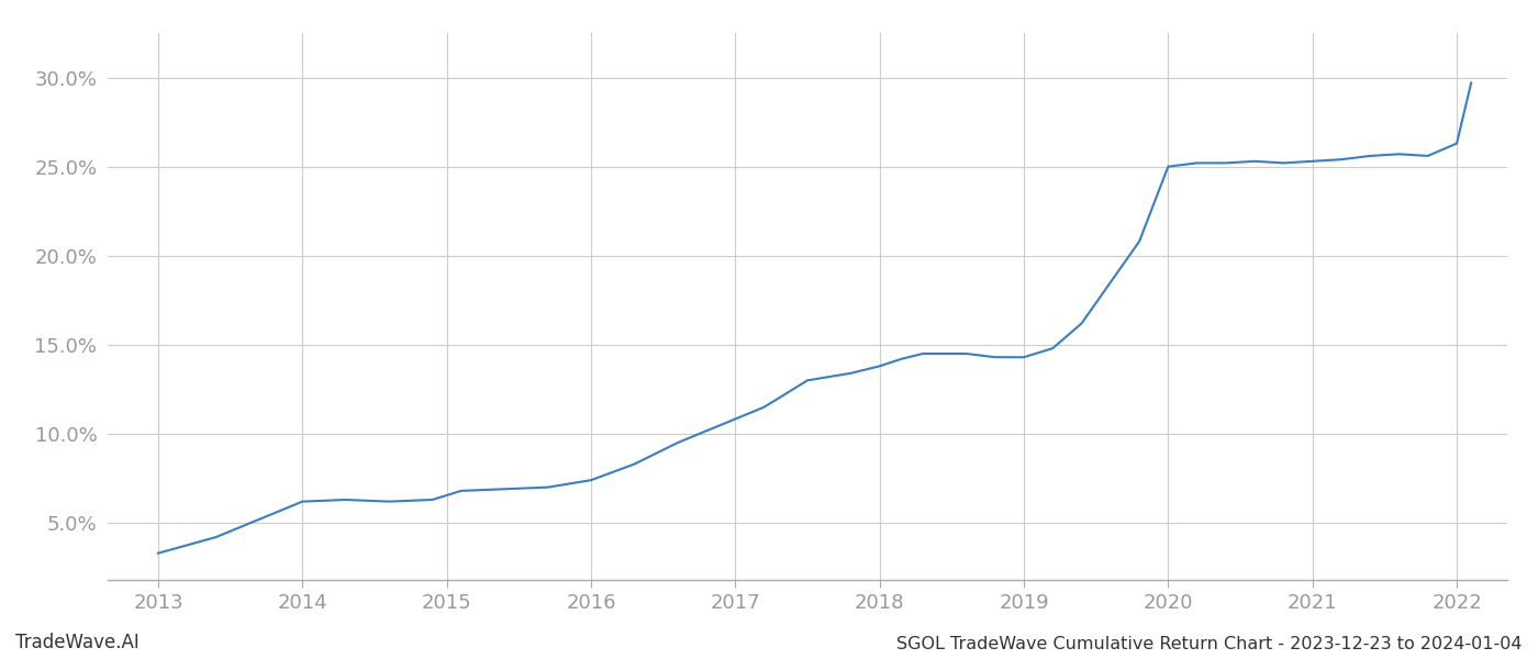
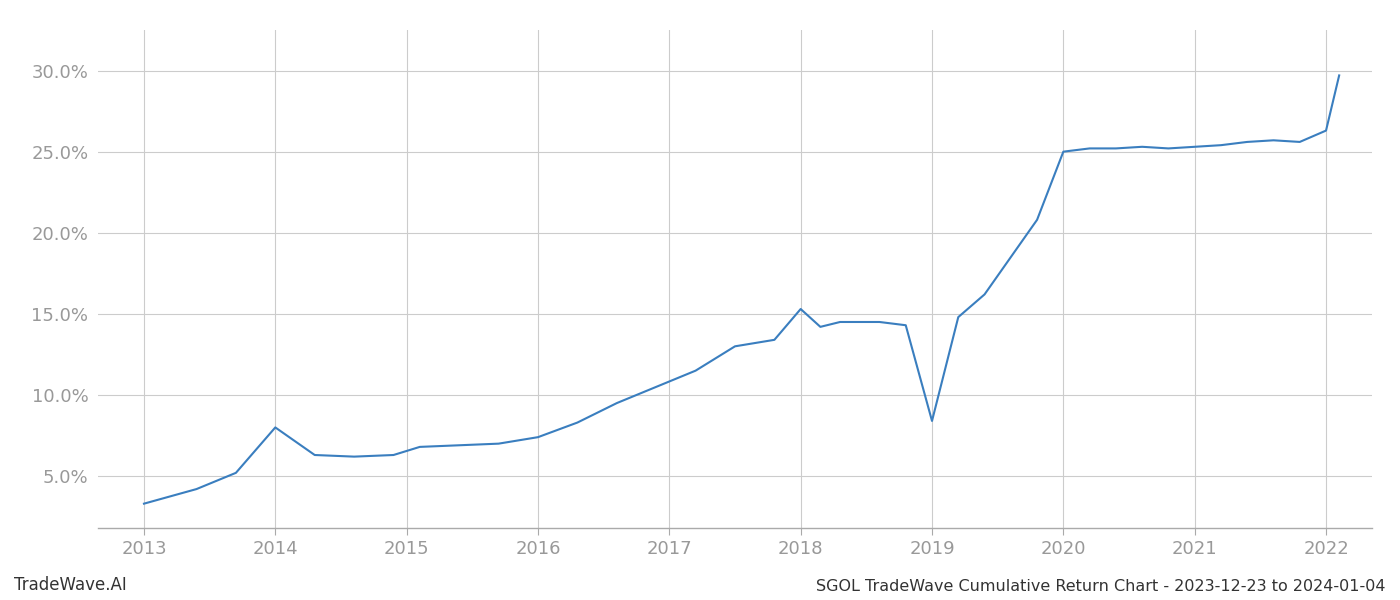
2014: 6.2% -> 8.0%
2018: 13.8% -> 15.3%
2019: 14.3% -> 8.4%
